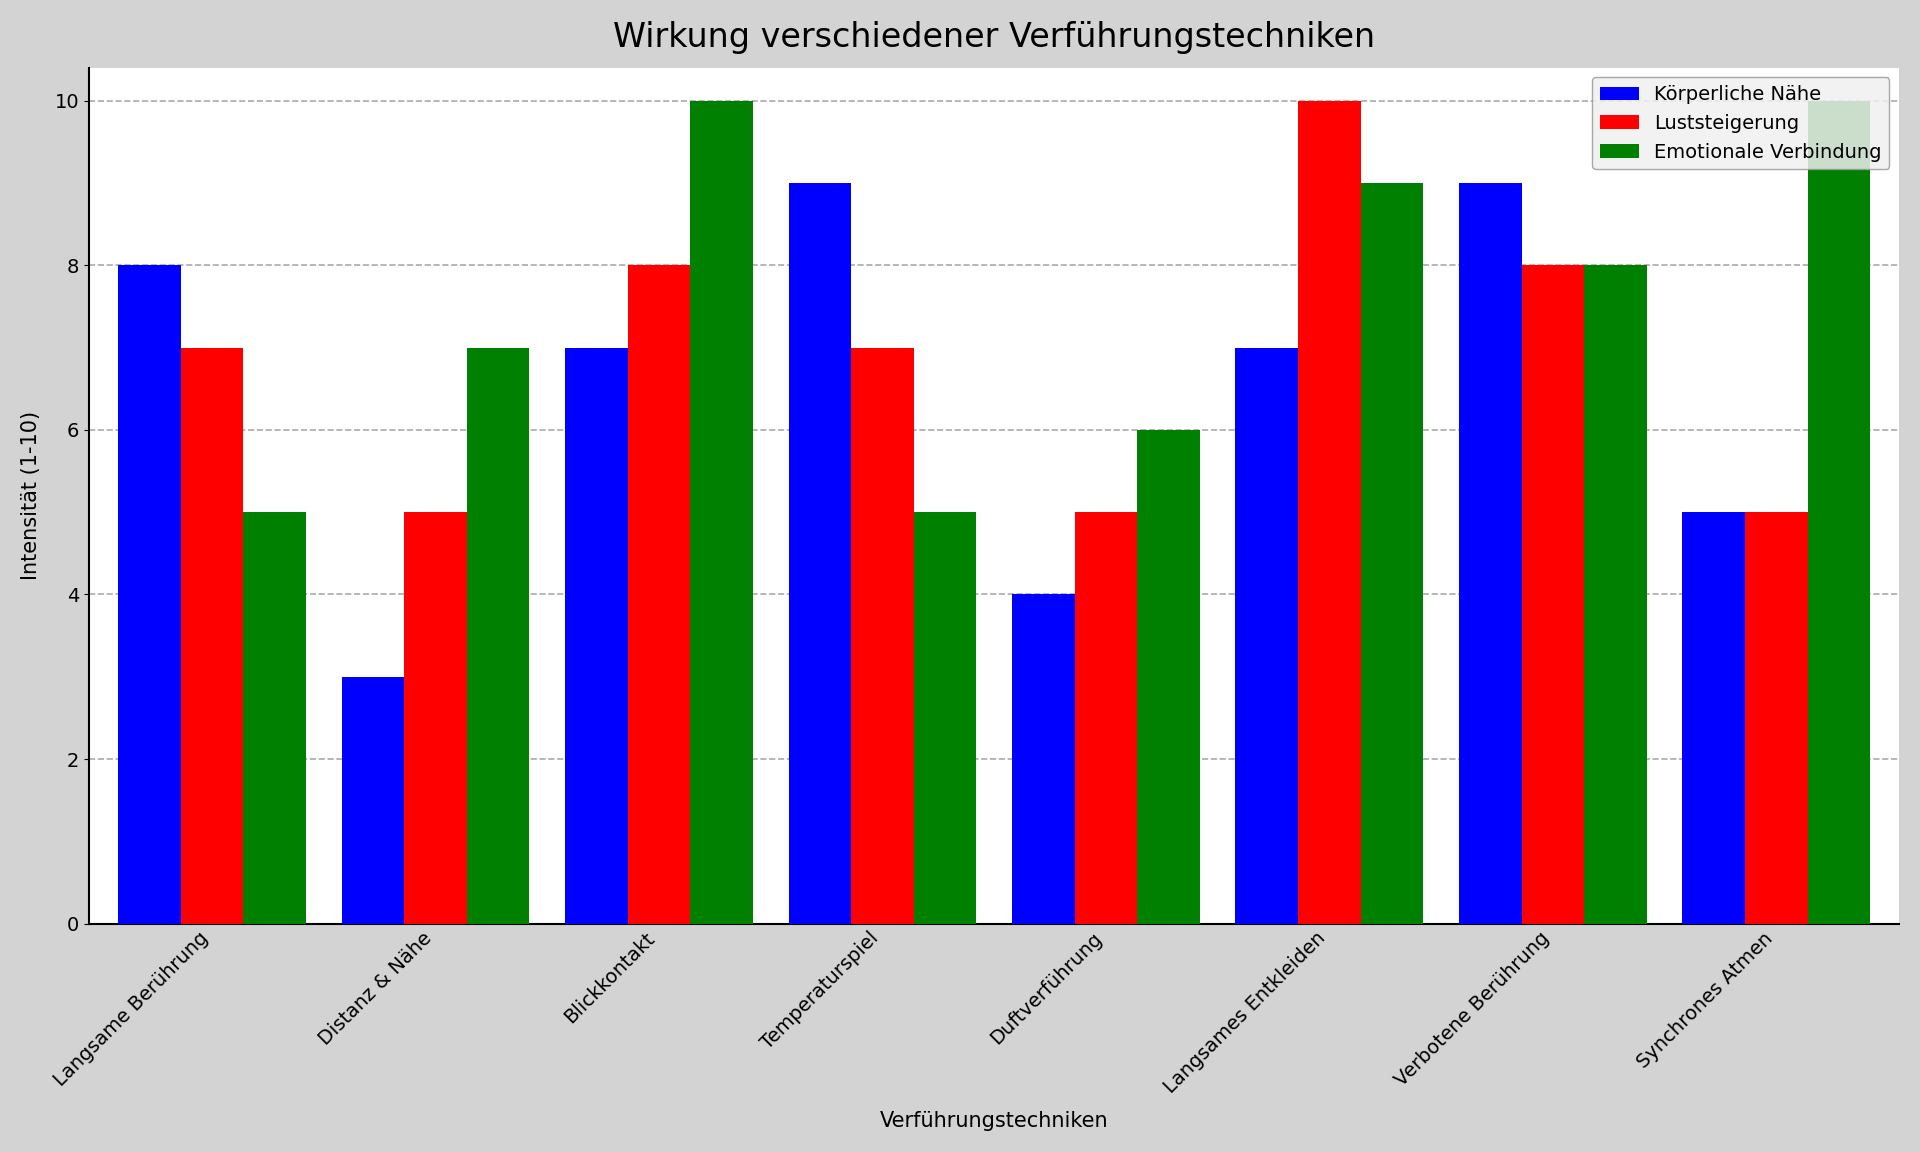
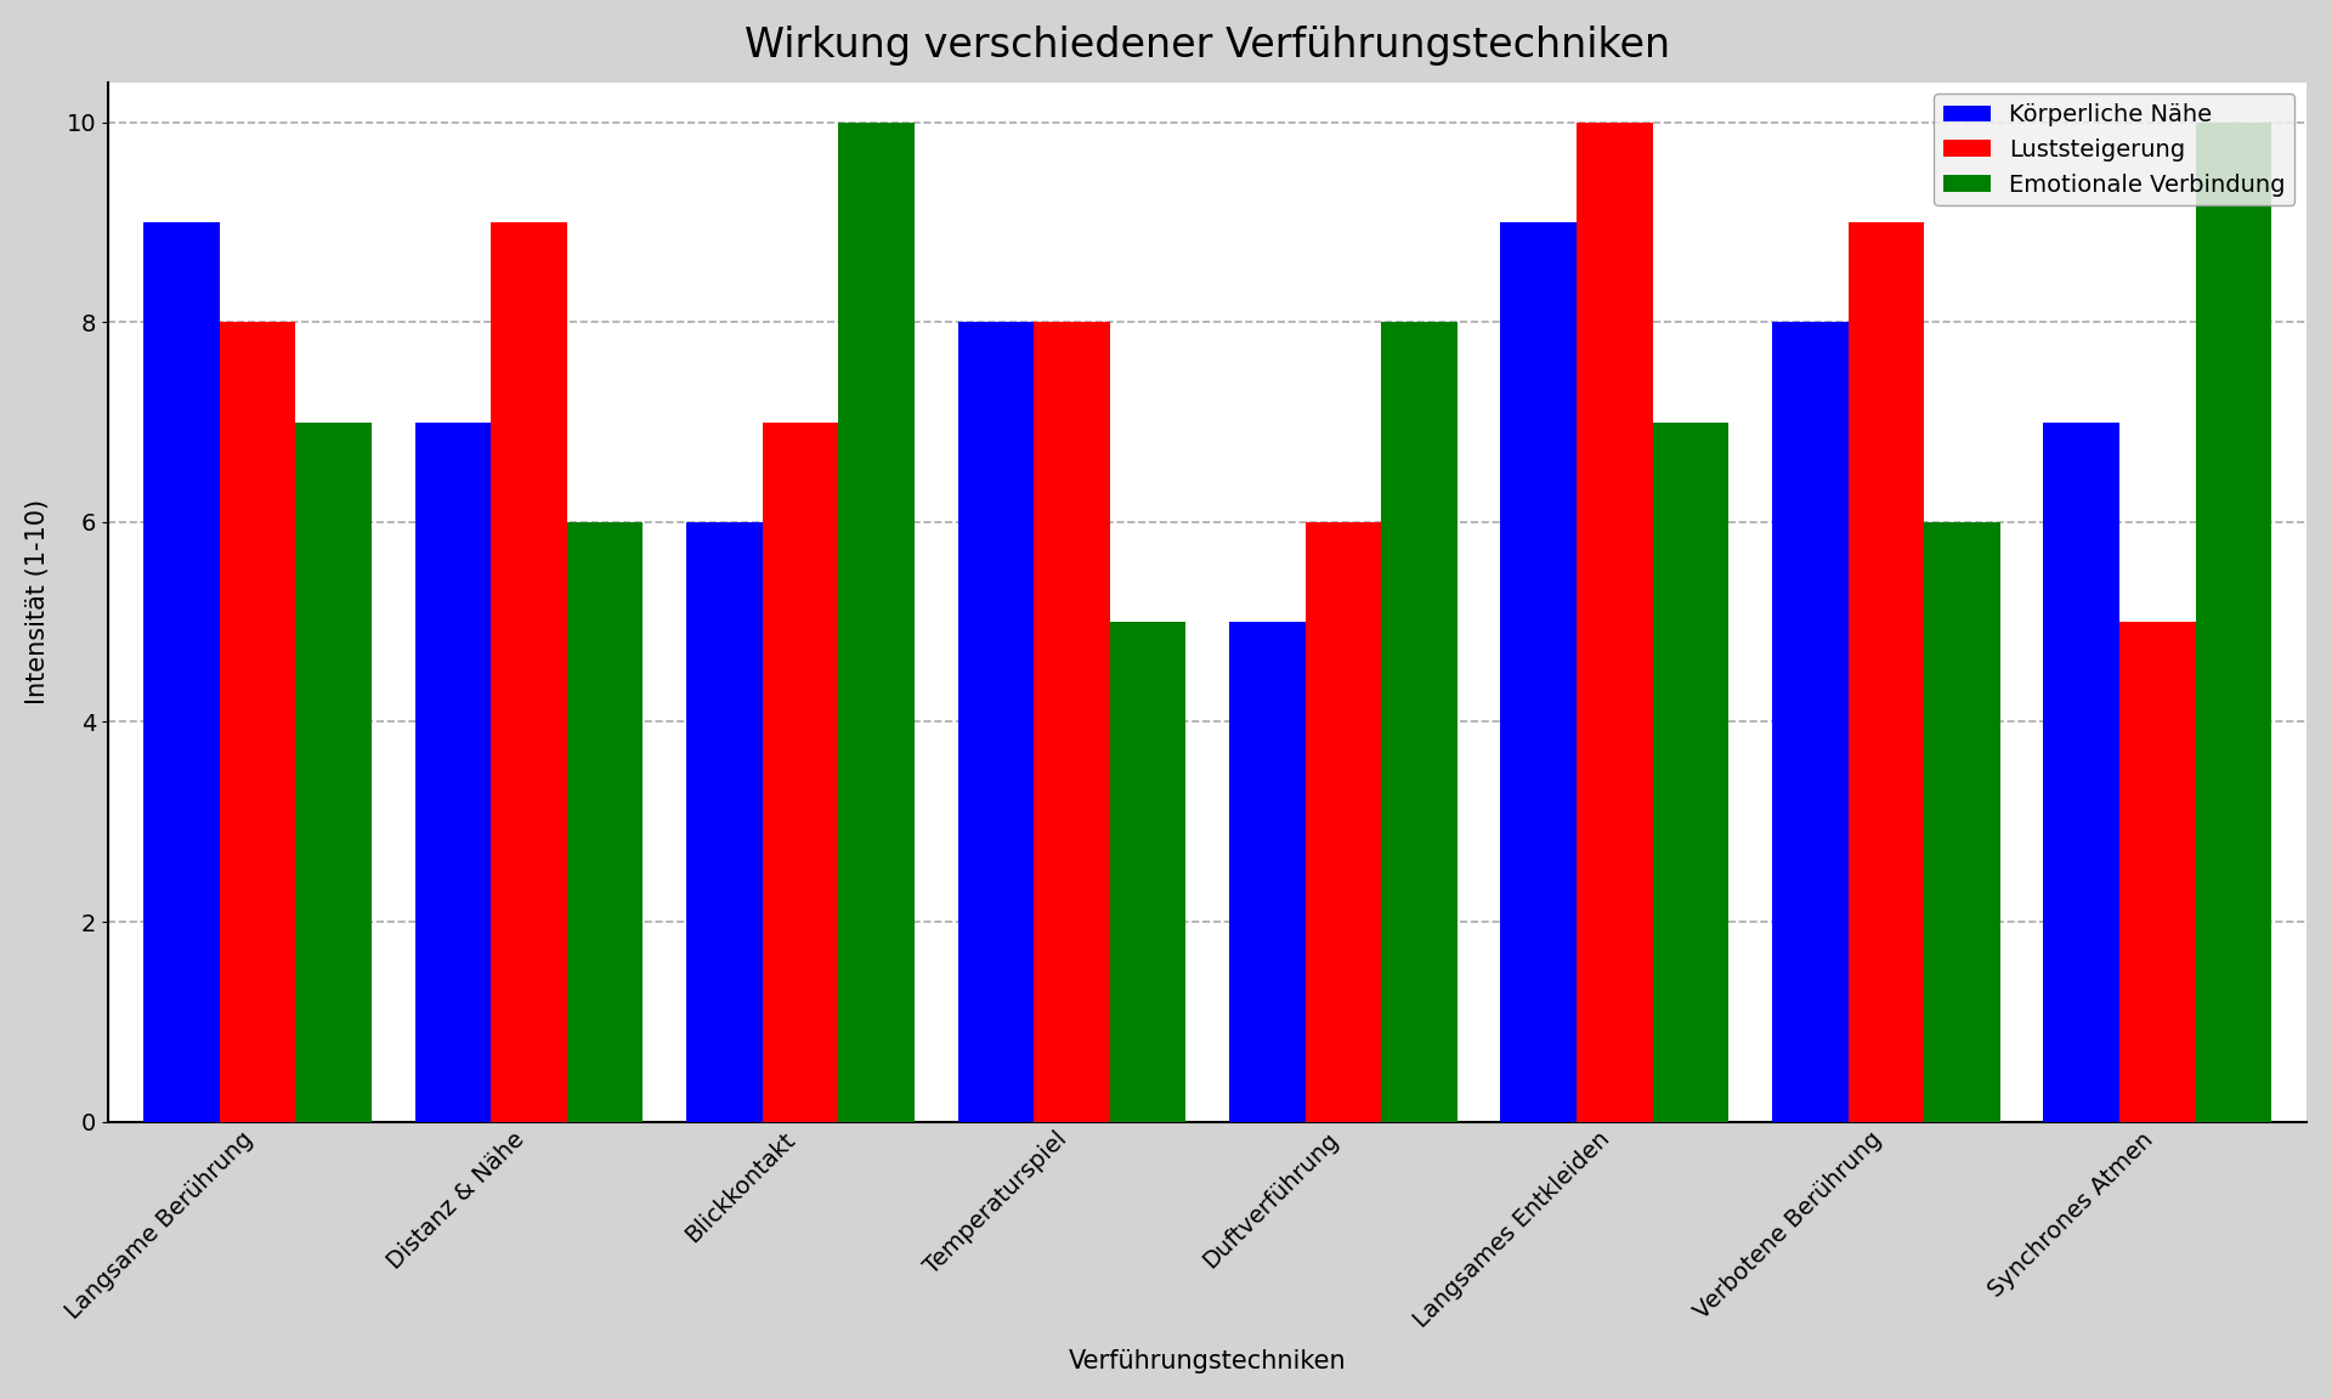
Körperliche Nähe/Langsame Berührung: 8 -> 9
Luststeigerung/Langsame Berührung: 7 -> 8
Emotionale Verbindung/Langsame Berührung: 5 -> 7
Körperliche Nähe/Distanz & Nähe: 3 -> 7
Luststeigerung/Distanz & Nähe: 5 -> 9
Emotionale Verbindung/Distanz & Nähe: 7 -> 6
Körperliche Nähe/Blickkontakt: 7 -> 6
Luststeigerung/Blickkontakt: 8 -> 7
Körperliche Nähe/Temperaturspiel: 9 -> 8
Luststeigerung/Temperaturspiel: 7 -> 8
Körperliche Nähe/Duftverführung: 4 -> 5
Luststeigerung/Duftverführung: 5 -> 6
Emotionale Verbindung/Duftverführung: 6 -> 8
Körperliche Nähe/Langsames Entkleiden: 7 -> 9
Emotionale Verbindung/Langsames Entkleiden: 9 -> 7
Körperliche Nähe/Verbotene Berührung: 9 -> 8
Luststeigerung/Verbotene Berührung: 8 -> 9
Emotionale Verbindung/Verbotene Berührung: 8 -> 6
Körperliche Nähe/Synchrones Atmen: 5 -> 7
